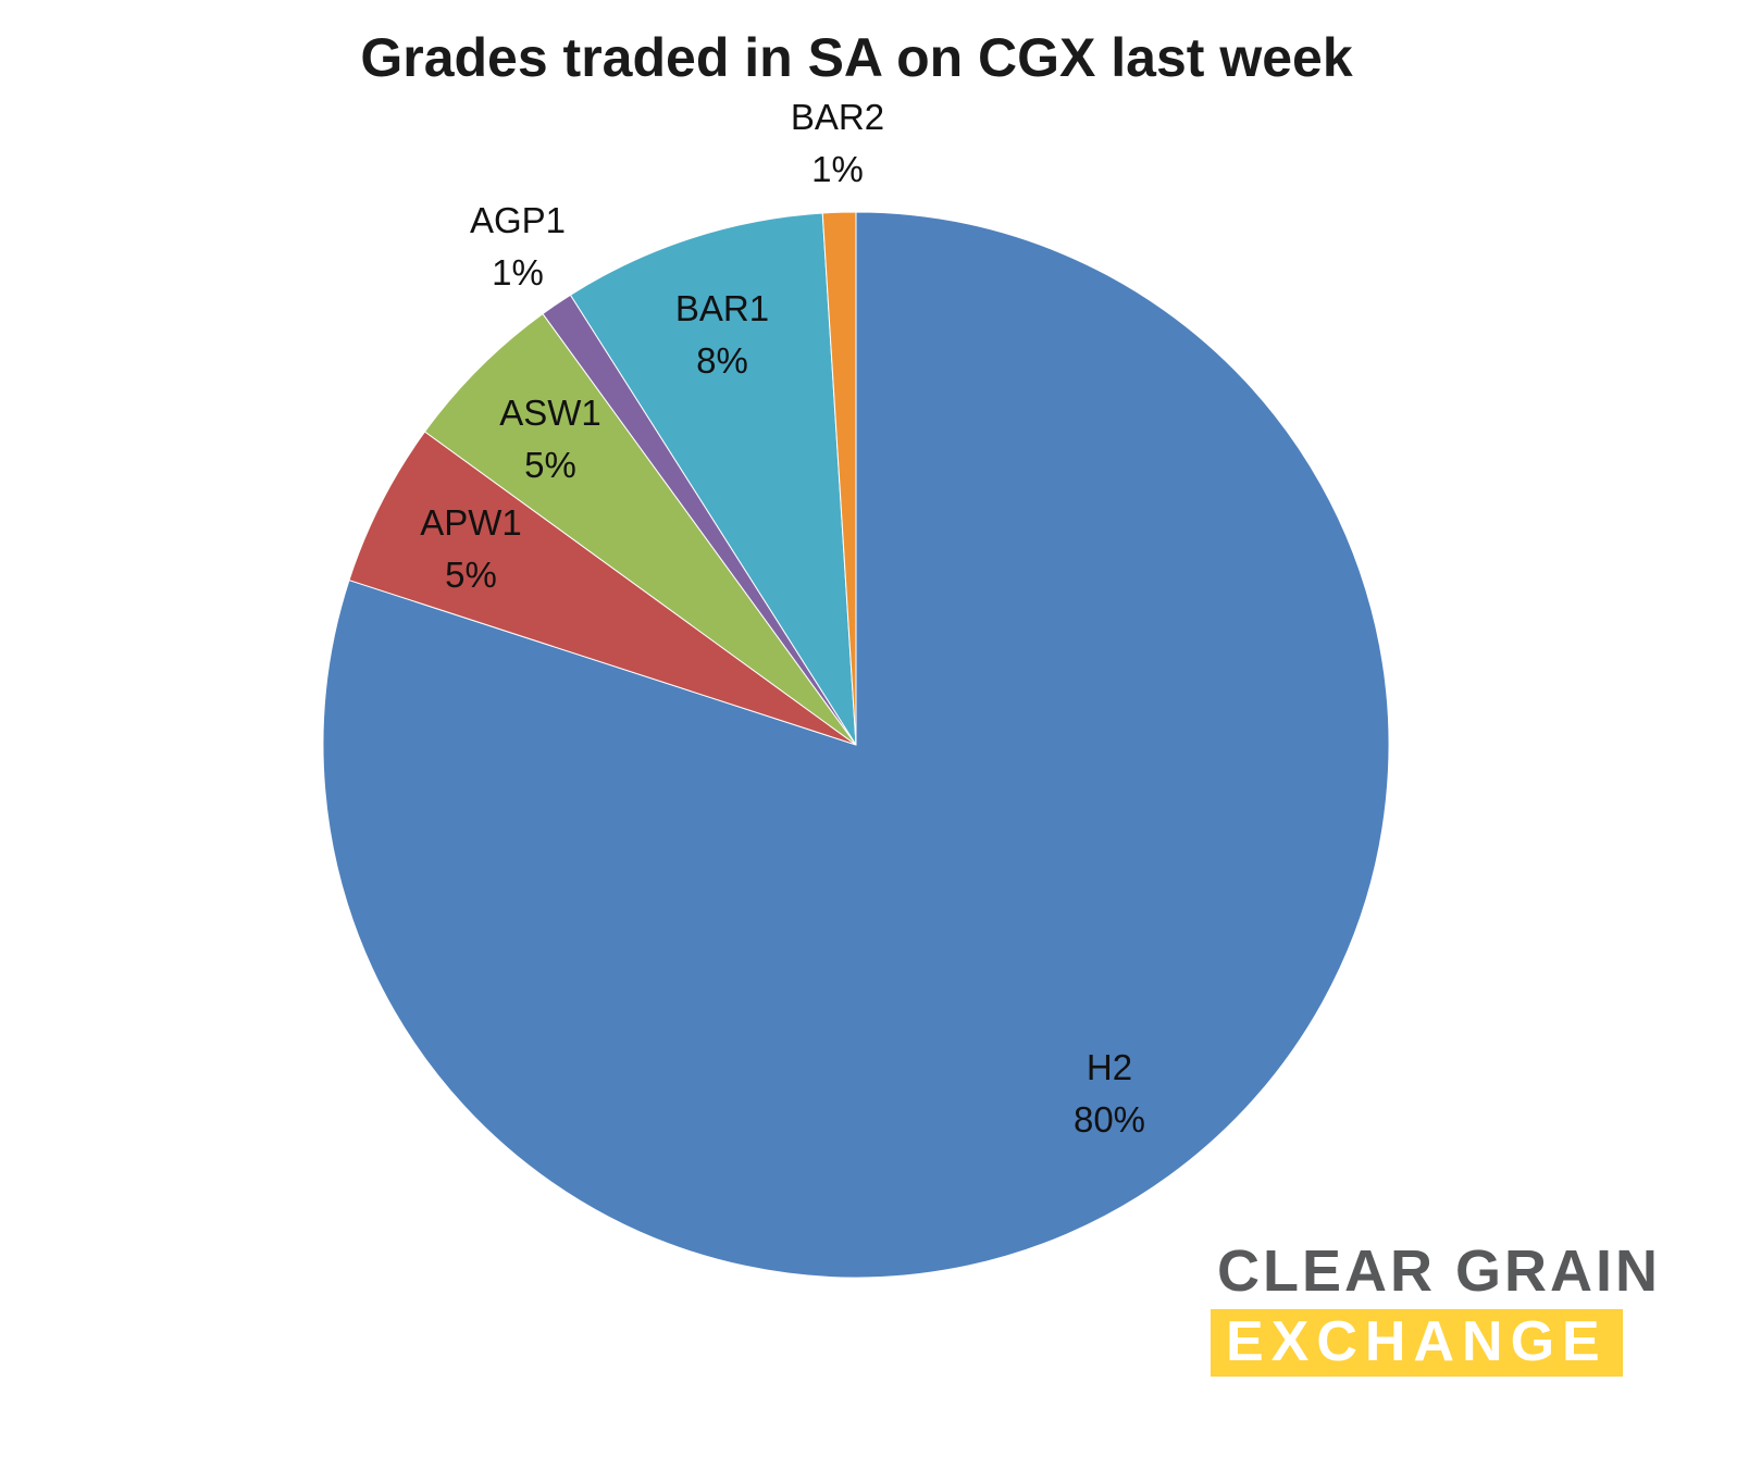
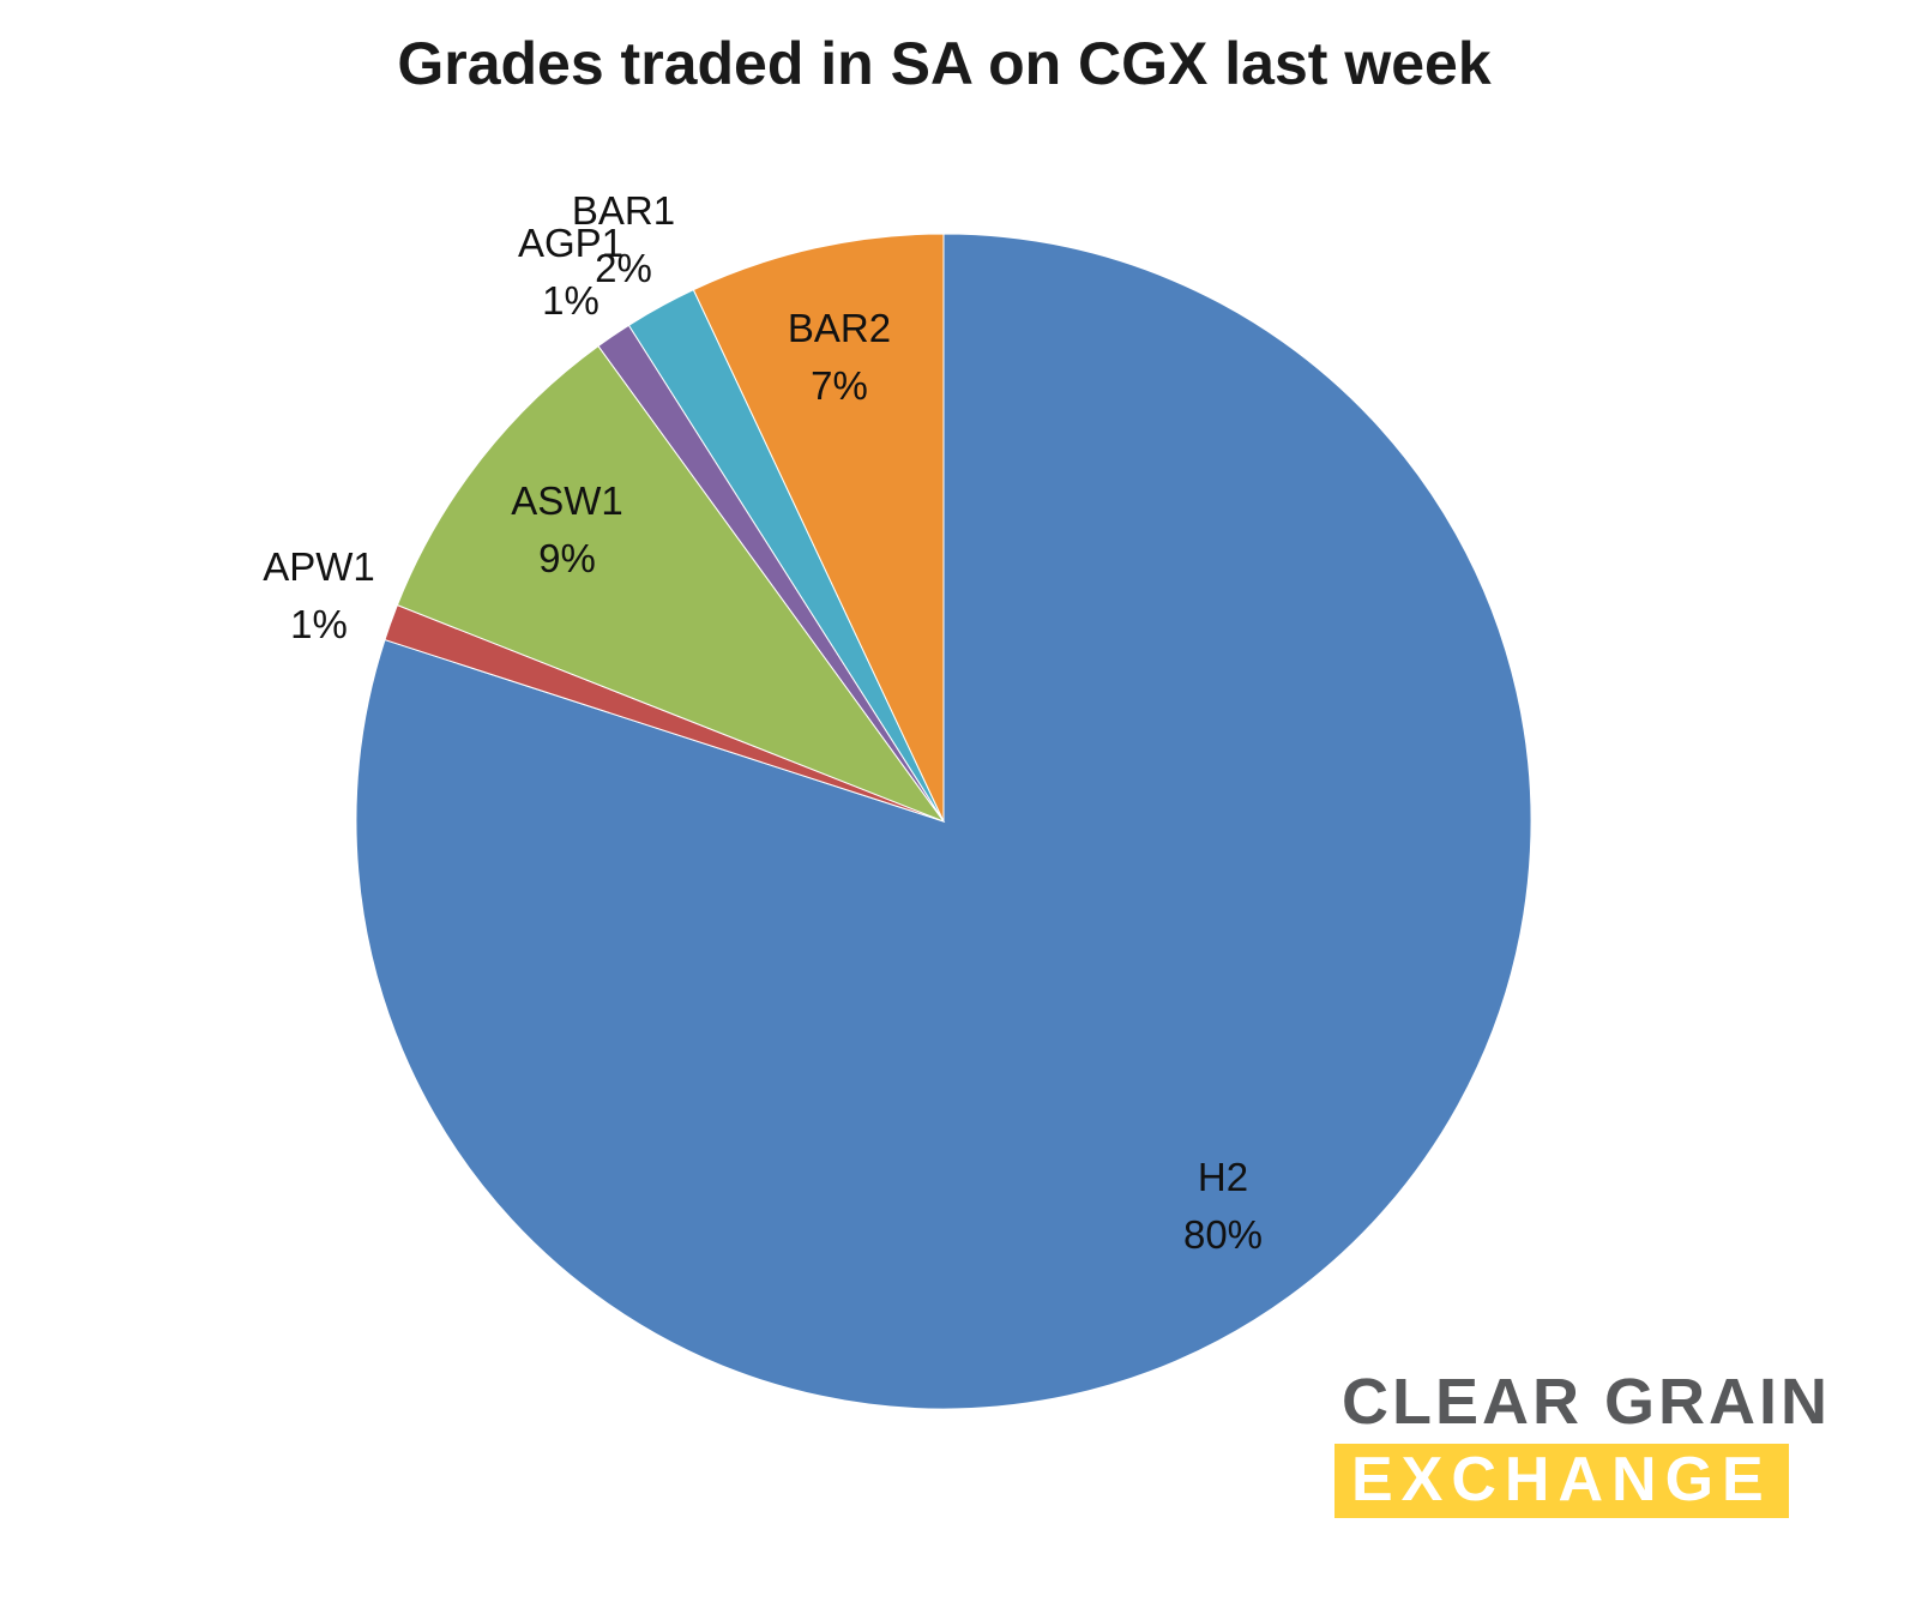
APW1: 5% -> 1%
ASW1: 5% -> 9%
BAR1: 8% -> 2%
BAR2: 1% -> 7%
